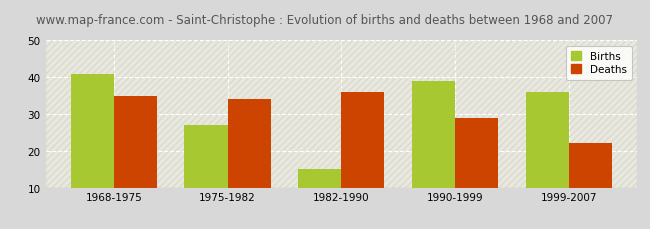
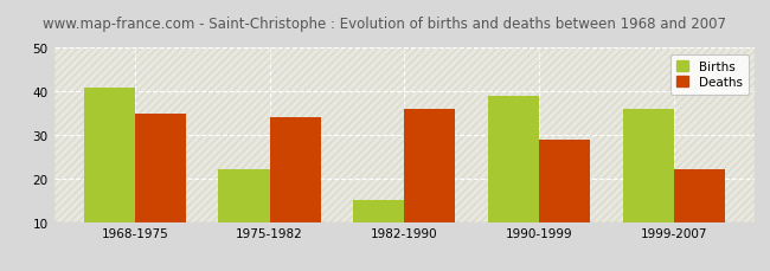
Births/1975-1982: 27 -> 22
